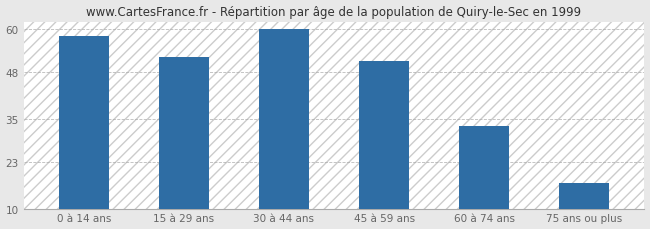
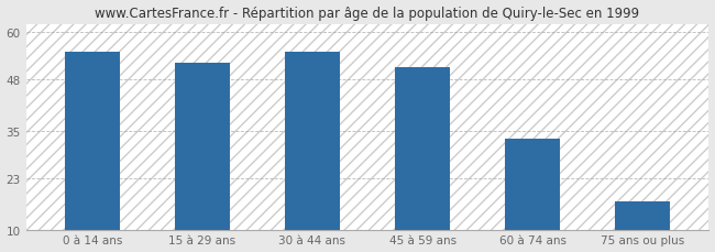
0 à 14 ans: 58 -> 55
30 à 44 ans: 60 -> 55
